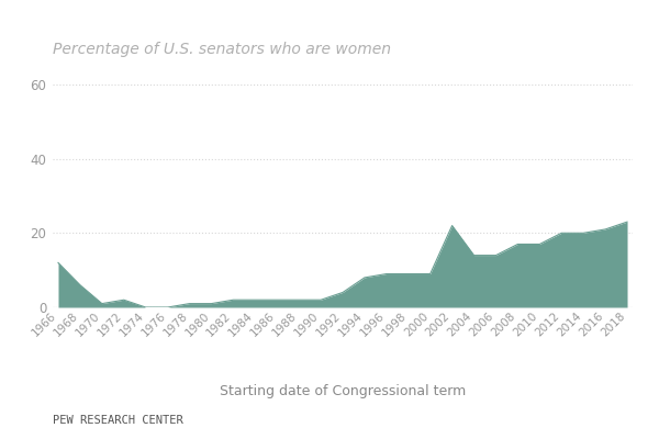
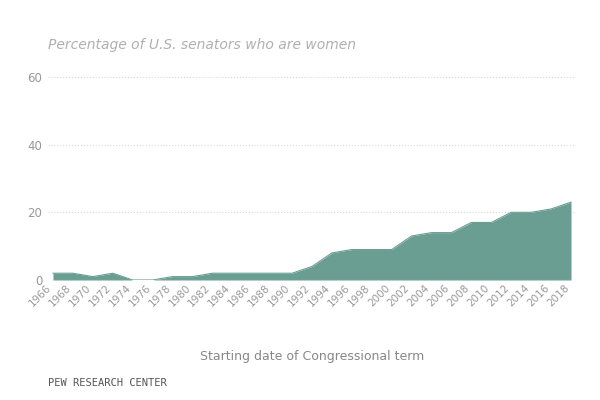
1966: 12 -> 2
1968: 6 -> 2
2002: 22 -> 13
